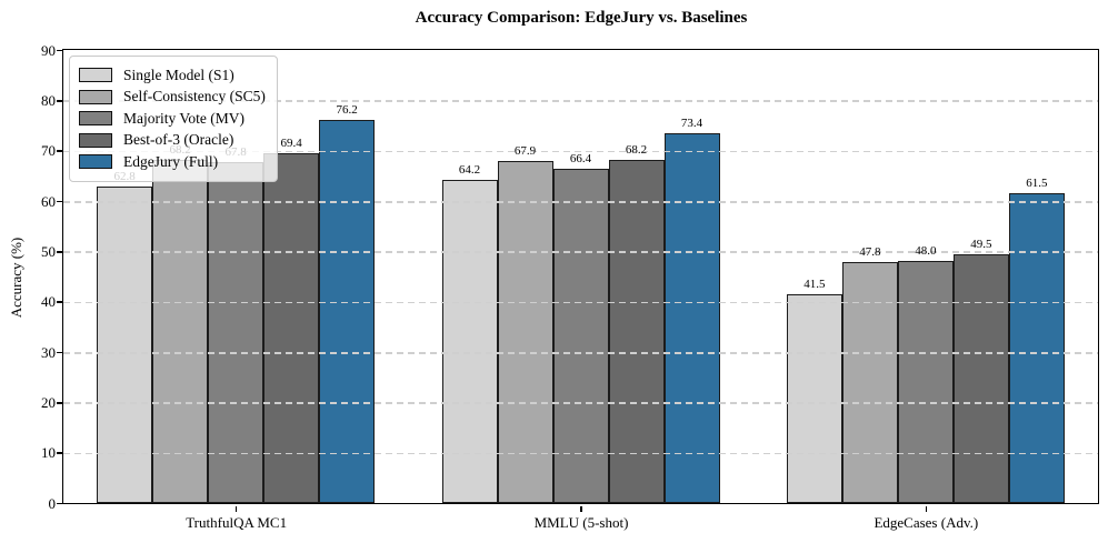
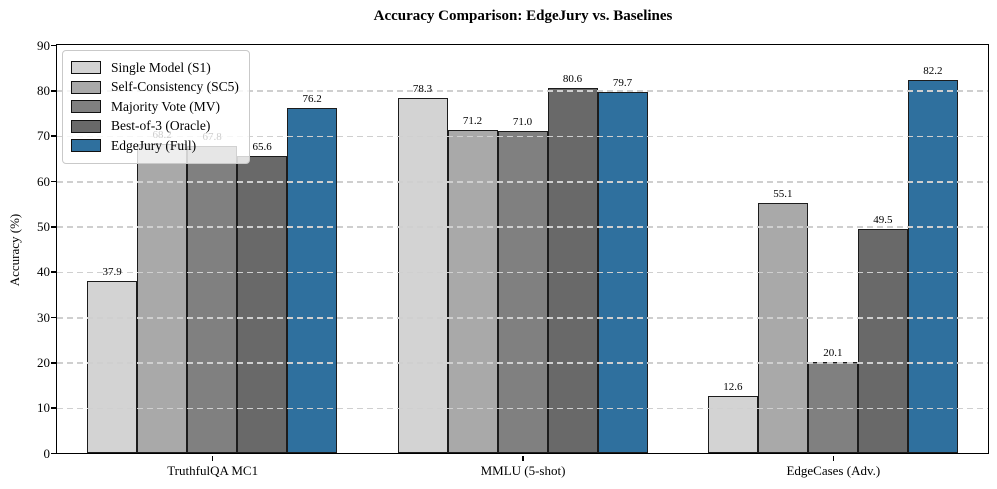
Single Model (S1)/TruthfulQA MC1: 62.8 -> 37.9
Best-of-3 (Oracle)/TruthfulQA MC1: 69.4 -> 65.6
Single Model (S1)/MMLU (5-shot): 64.2 -> 78.3
Self-Consistency (SC5)/MMLU (5-shot): 67.9 -> 71.2
Majority Vote (MV)/MMLU (5-shot): 66.4 -> 71.0
Best-of-3 (Oracle)/MMLU (5-shot): 68.2 -> 80.6
EdgeJury (Full)/MMLU (5-shot): 73.4 -> 79.7
Single Model (S1)/EdgeCases (Adv.): 41.5 -> 12.6
Self-Consistency (SC5)/EdgeCases (Adv.): 47.8 -> 55.1
Majority Vote (MV)/EdgeCases (Adv.): 48.0 -> 20.1
EdgeJury (Full)/EdgeCases (Adv.): 61.5 -> 82.2
